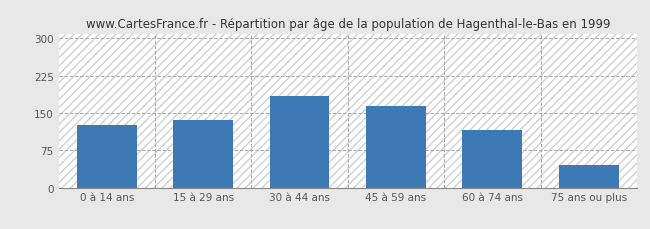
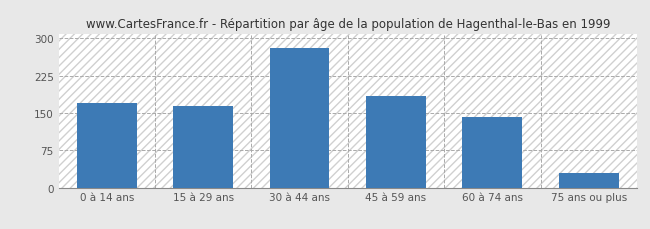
0 à 14 ans: 125 -> 170
15 à 29 ans: 135 -> 165
30 à 44 ans: 185 -> 280
45 à 59 ans: 165 -> 185
60 à 74 ans: 115 -> 143
75 ans ou plus: 45 -> 30
